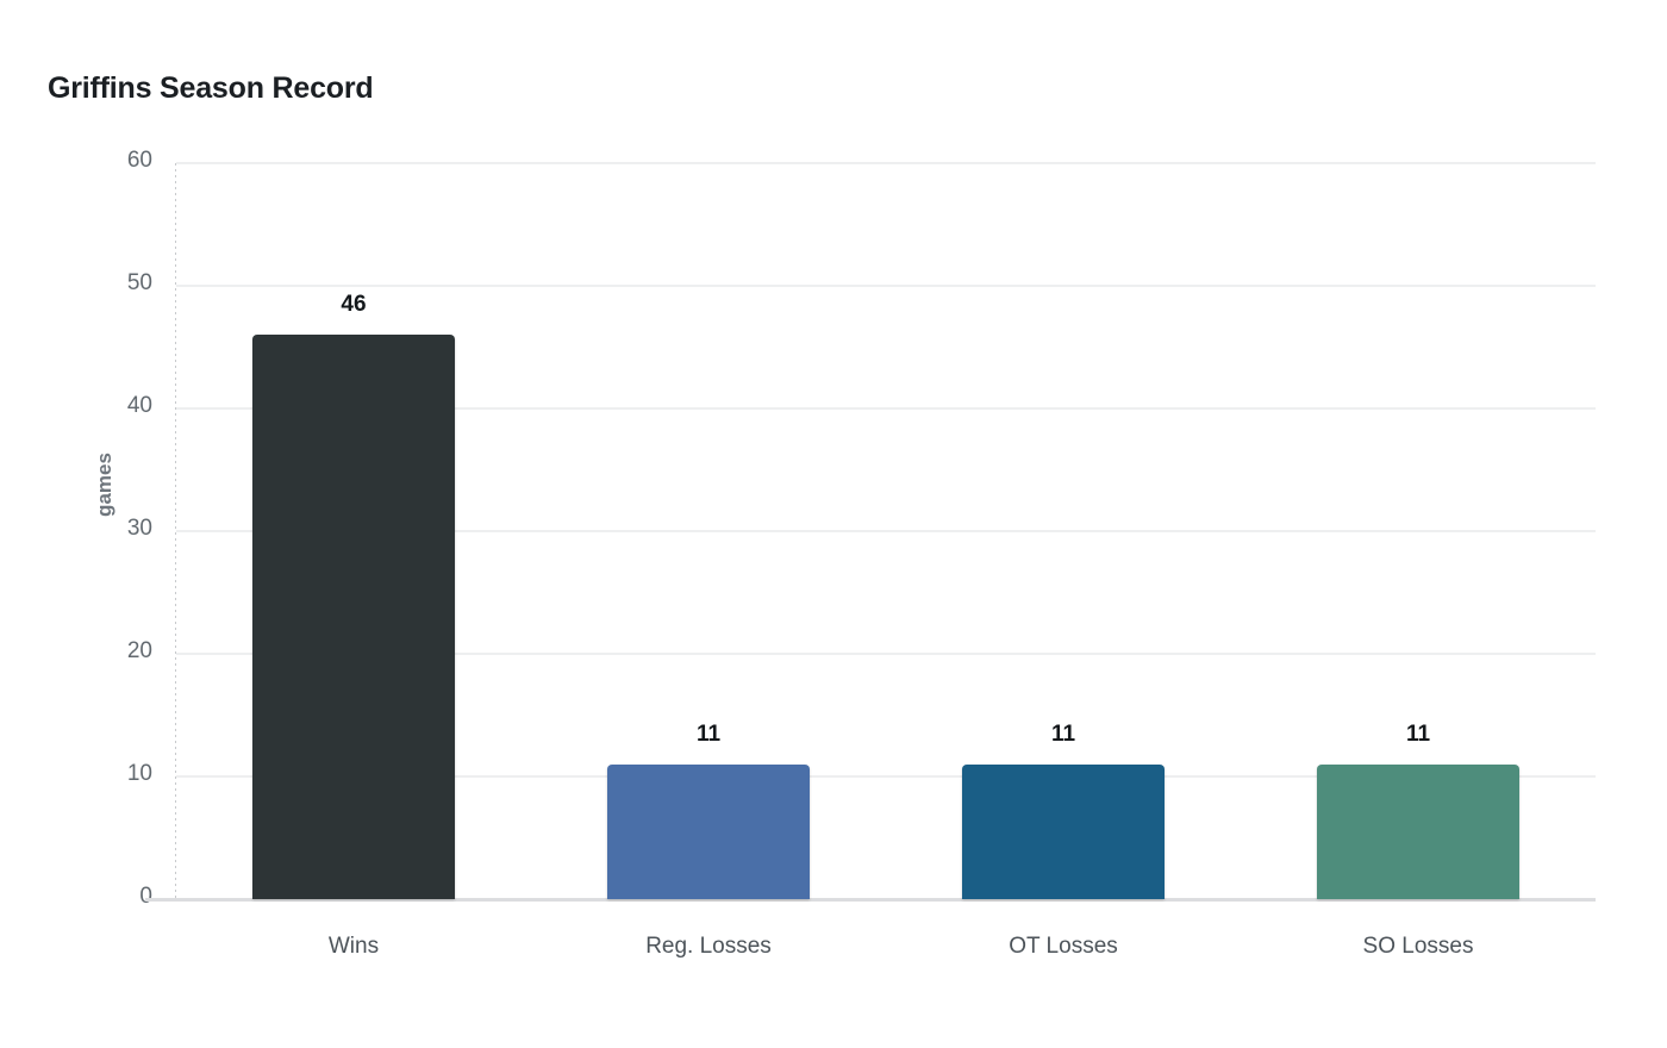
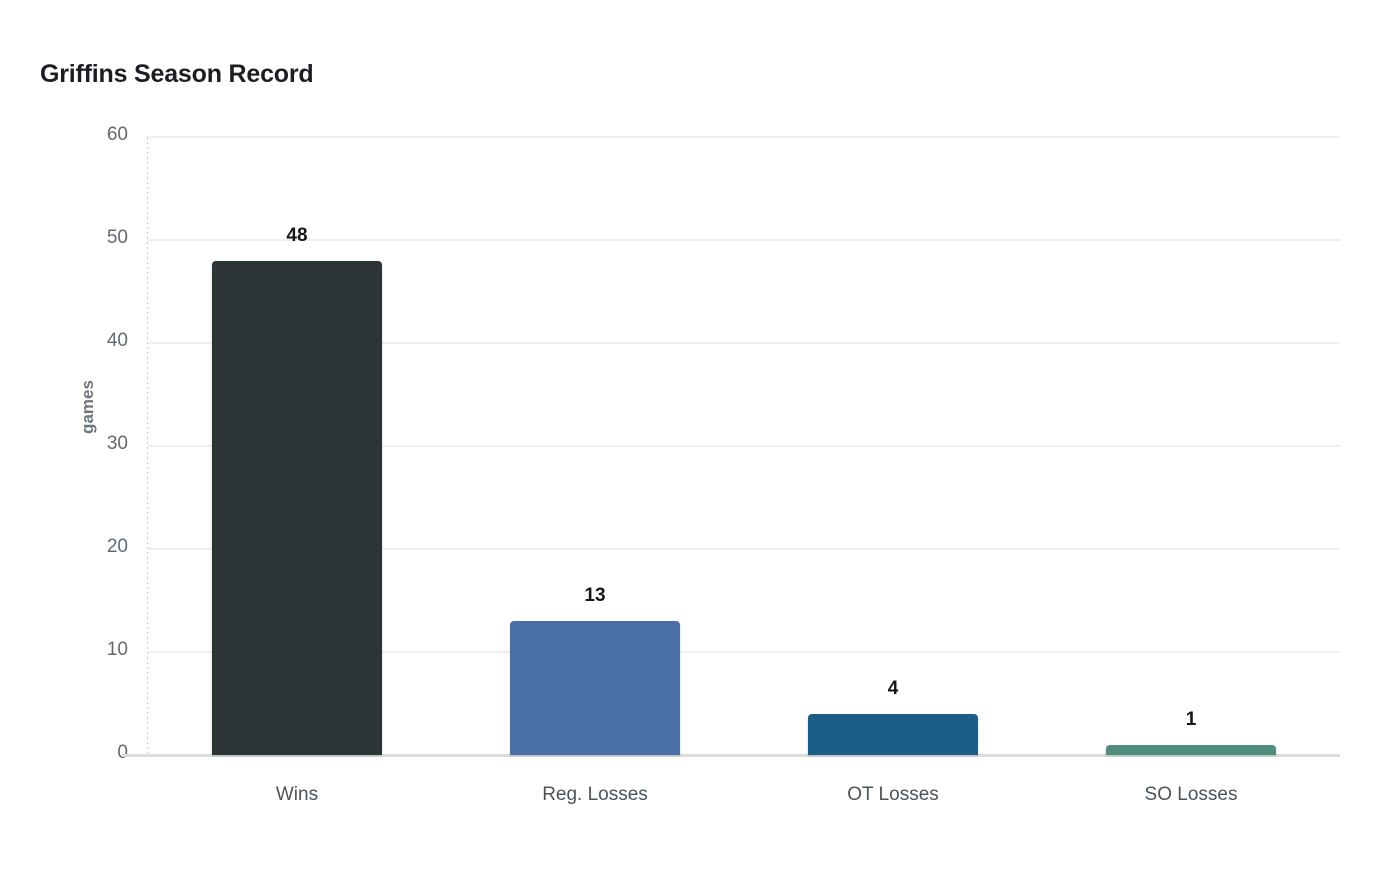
Wins: 46 -> 48
Reg. Losses: 11 -> 13
OT Losses: 11 -> 4
SO Losses: 11 -> 1
